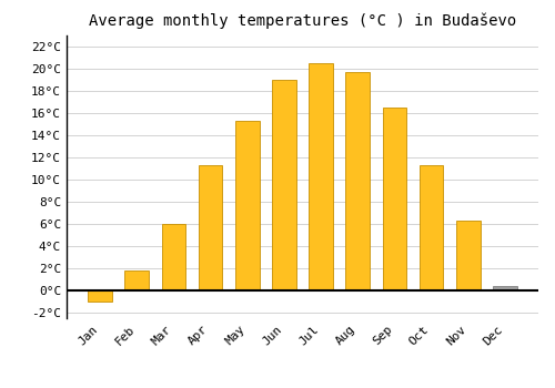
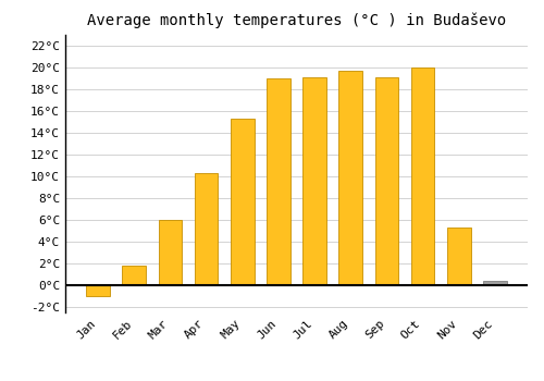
Apr: 11.3°C -> 10.3°C
Jul: 20.5°C -> 19.1°C
Sep: 16.5°C -> 19.1°C
Oct: 11.3°C -> 20.0°C
Nov: 6.3°C -> 5.3°C
